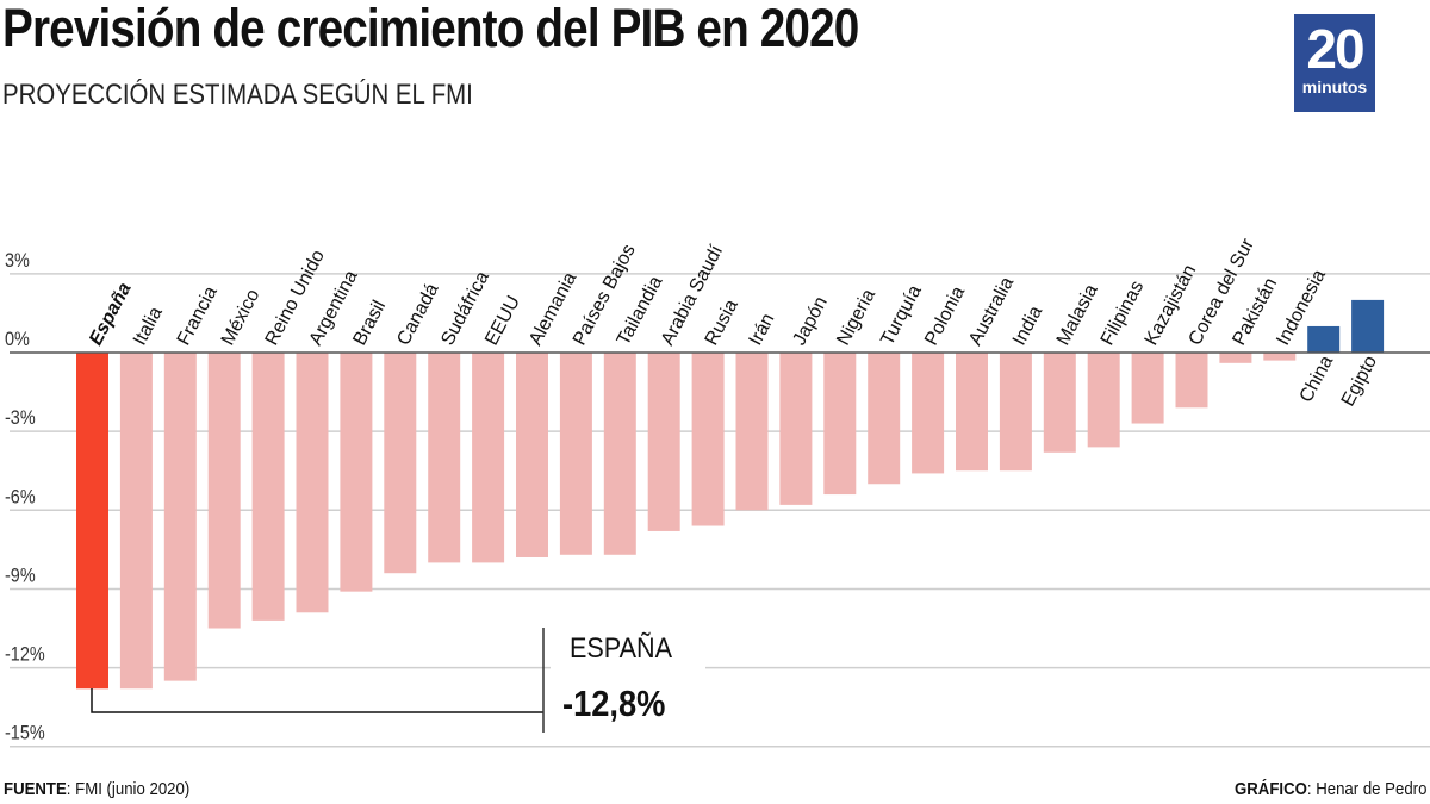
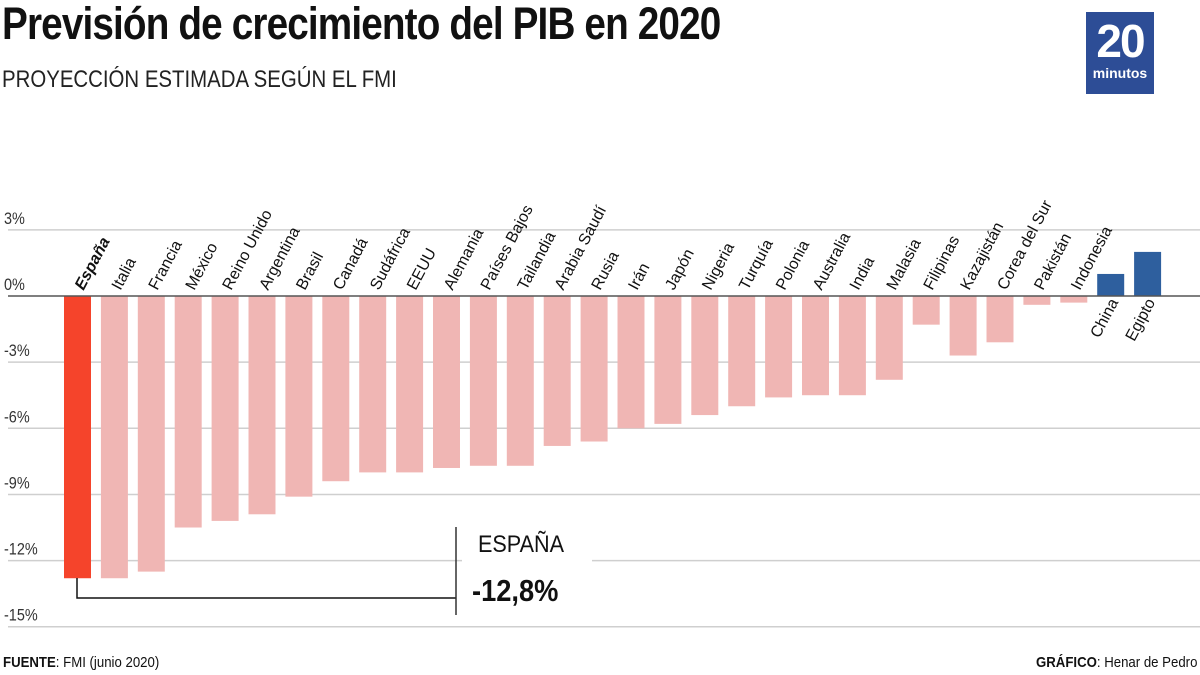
Filipinas: -3.6% -> -1.3%
